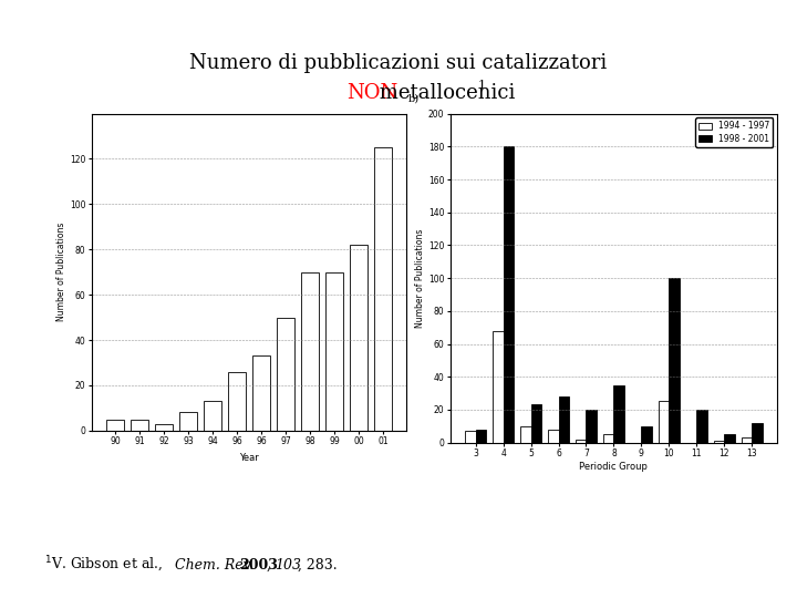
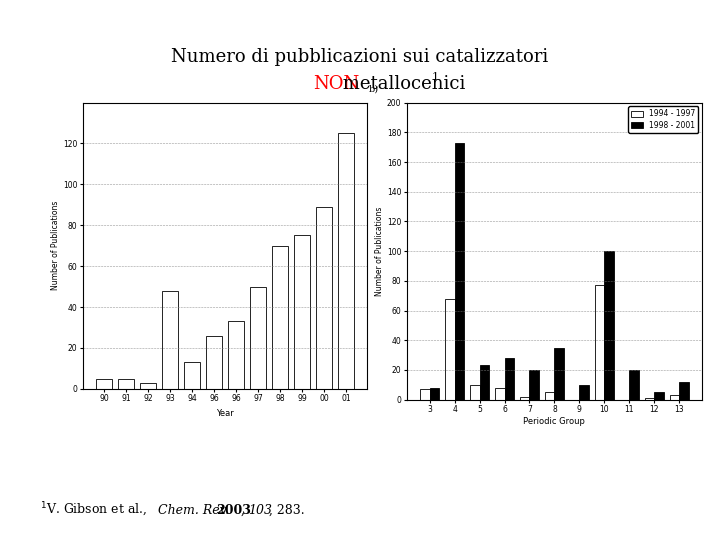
93: 8 -> 48
99: 70 -> 75
00: 82 -> 89
1998 - 2001/4: 180 -> 173
1994 - 1997/10: 25 -> 77
